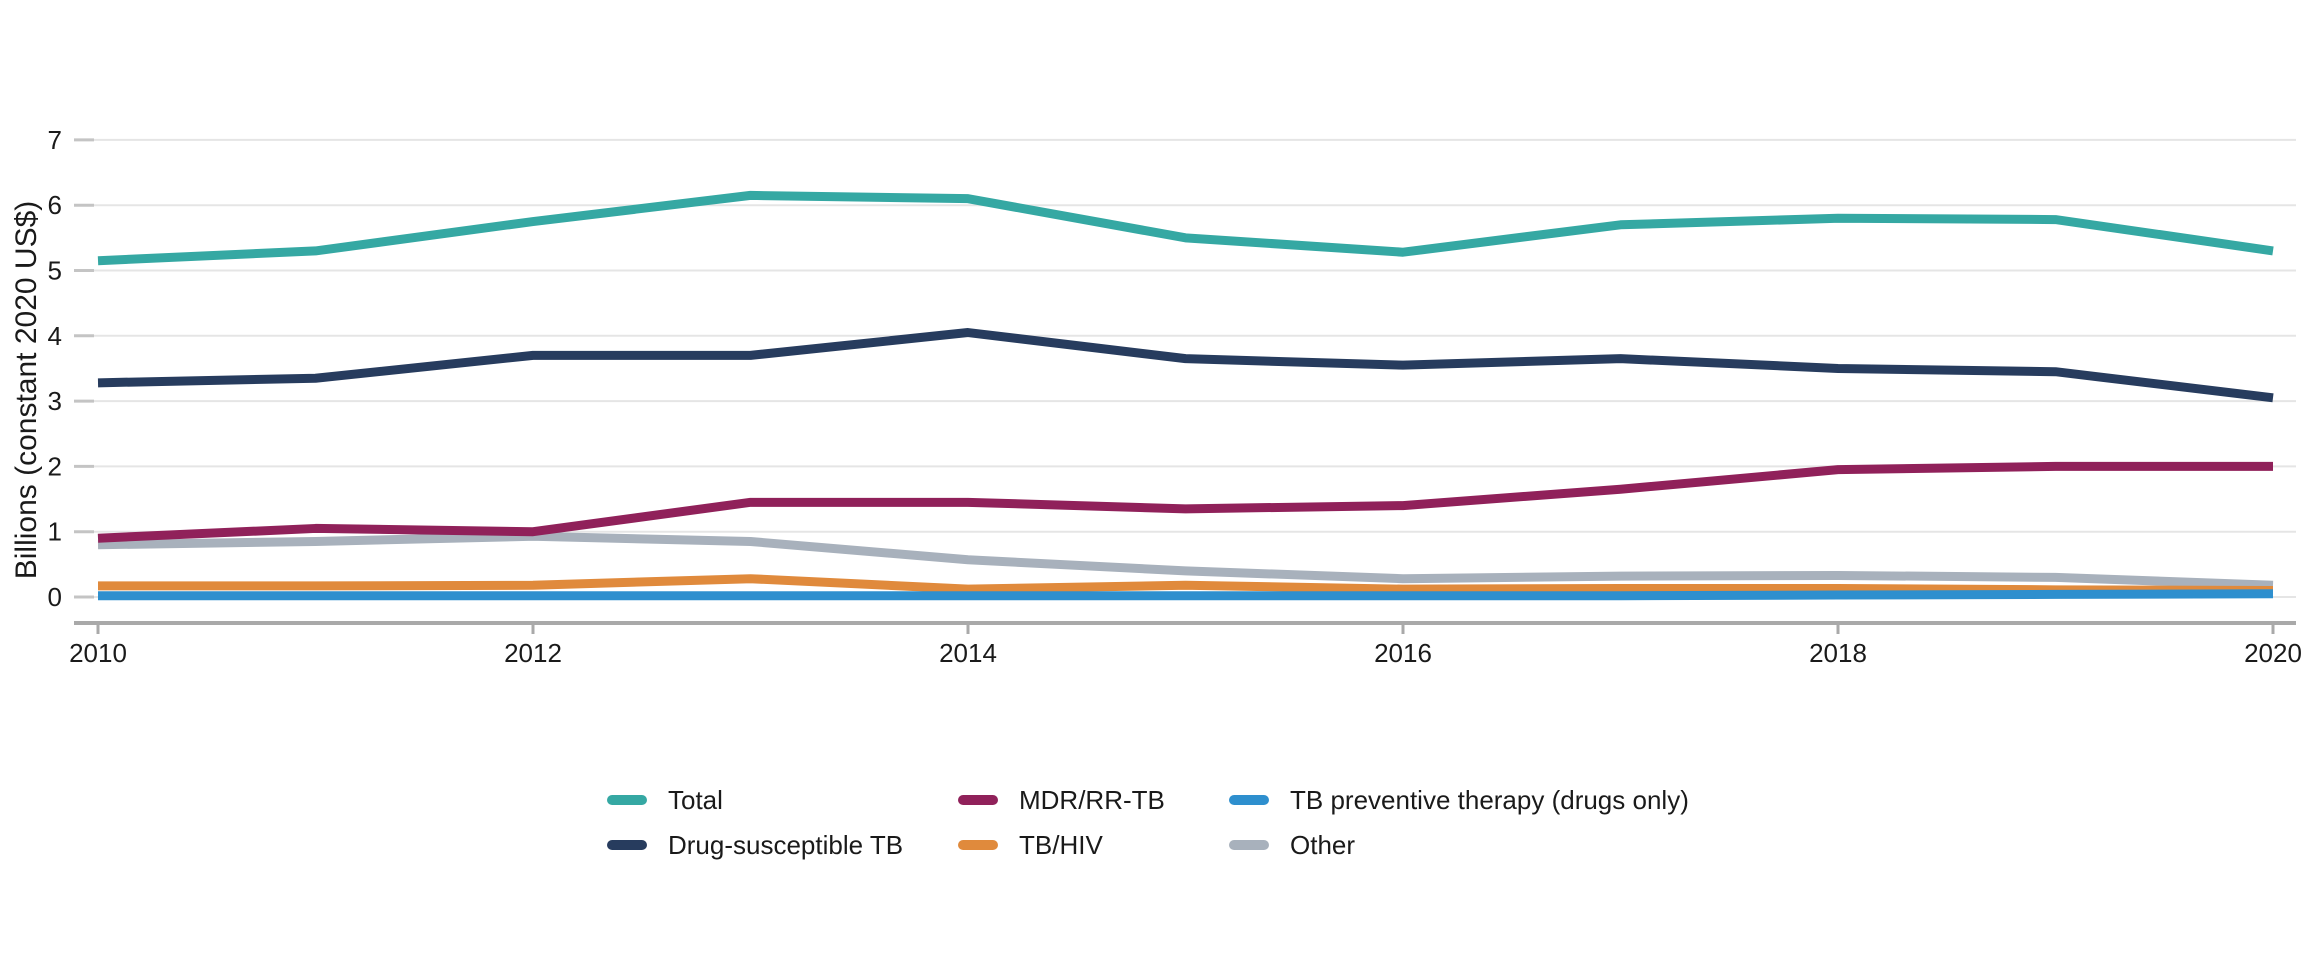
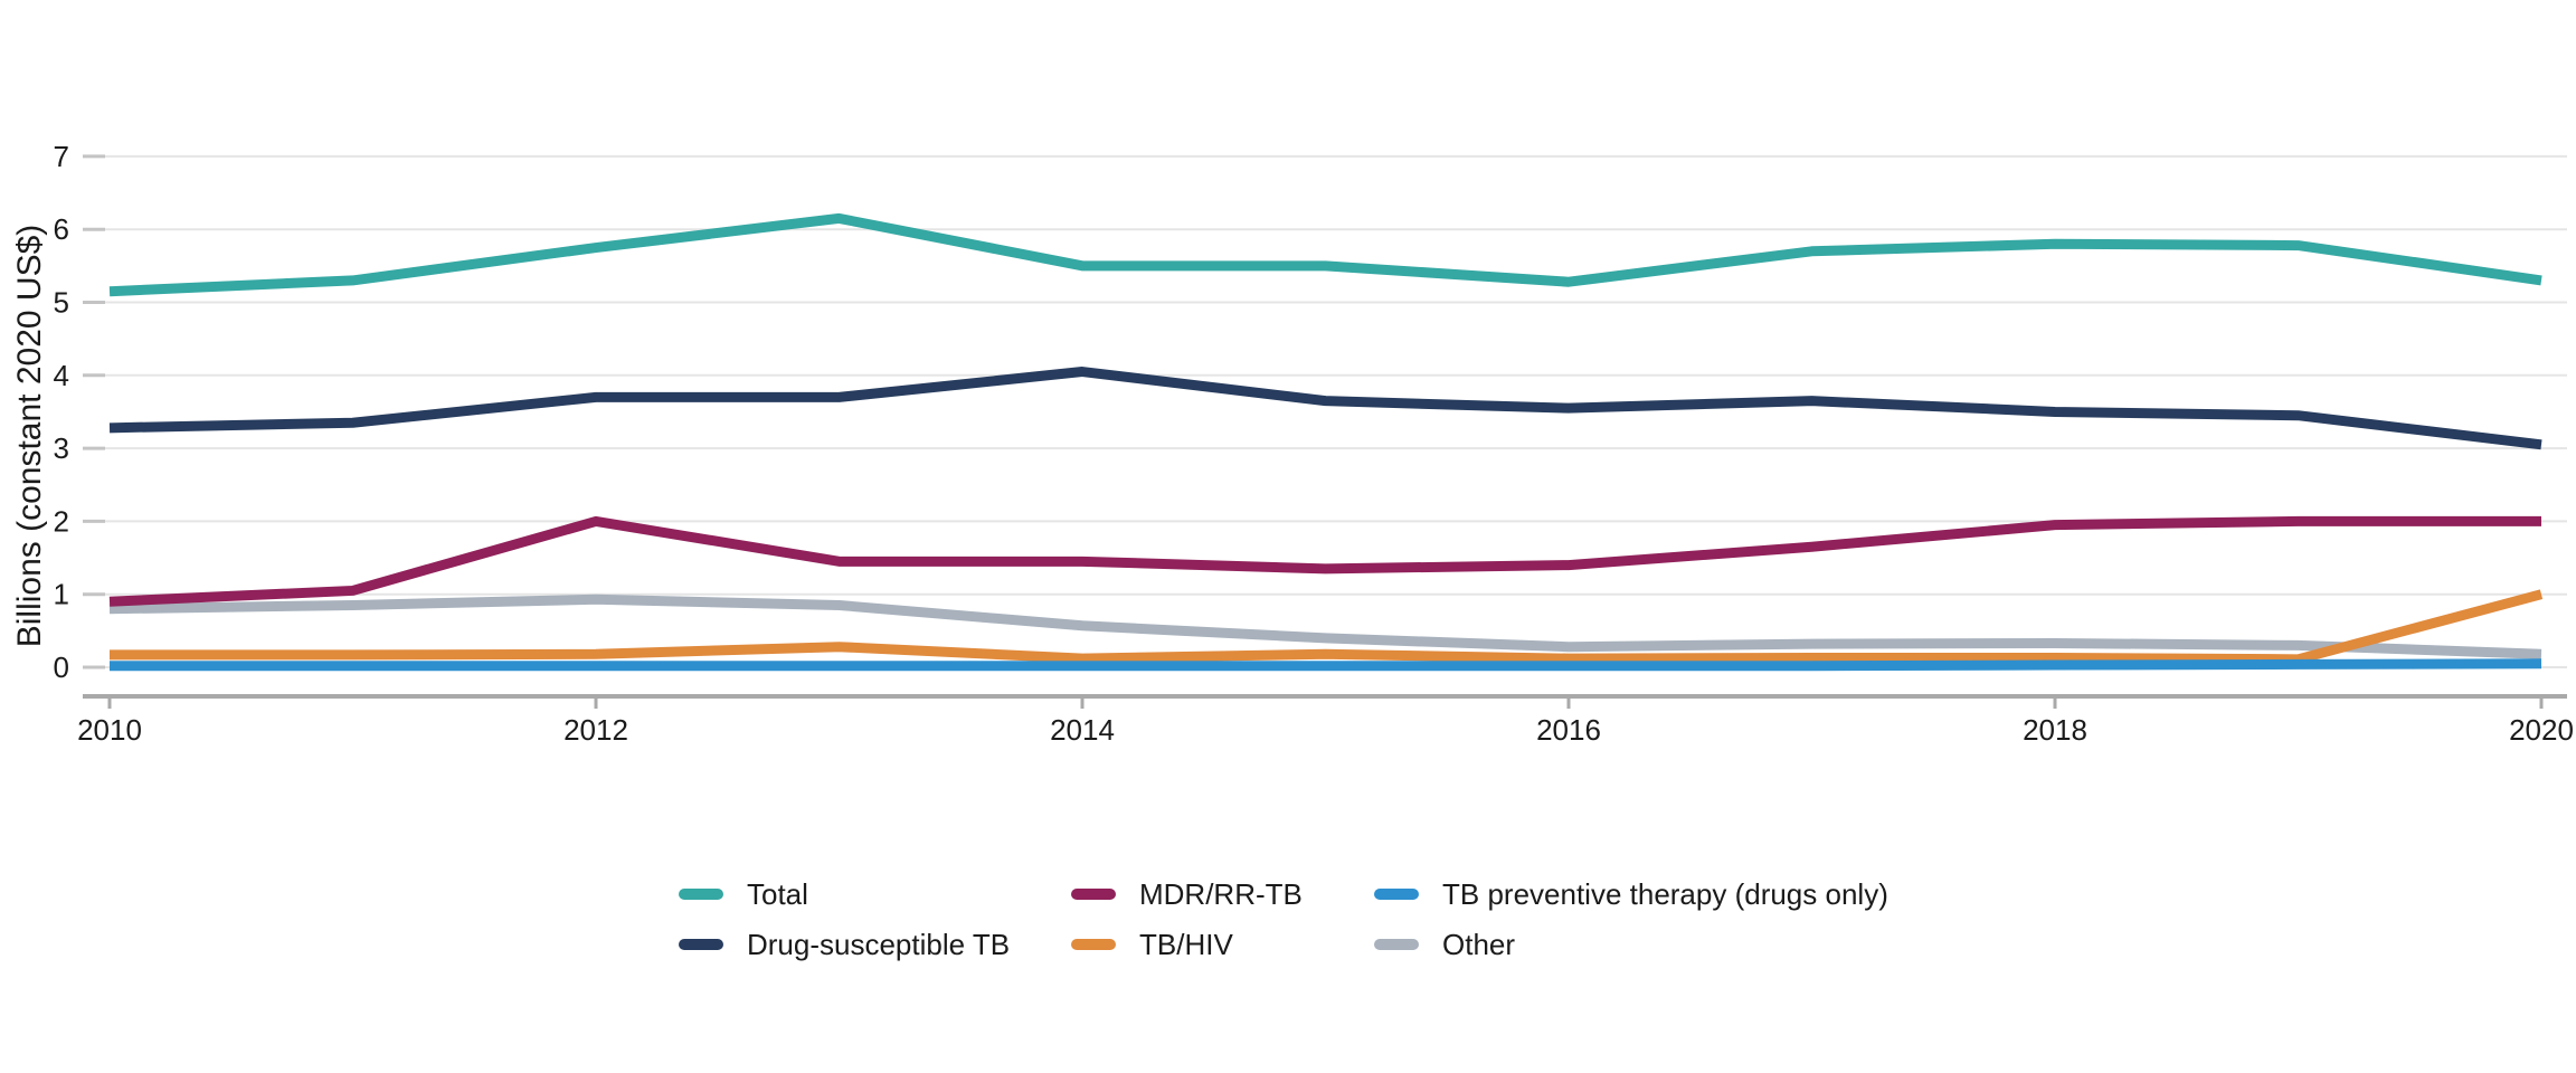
MDR/RR-TB/2012: 1.0 -> 2.0
Total/2014: 6.1 -> 5.5
TB/HIV/2020: 0.1 -> 1.0
